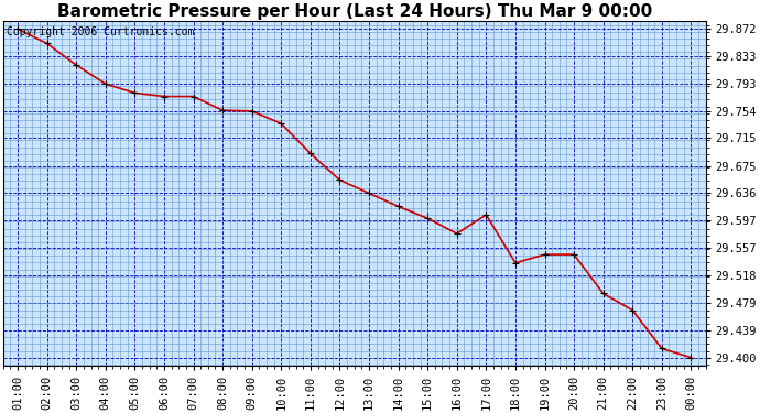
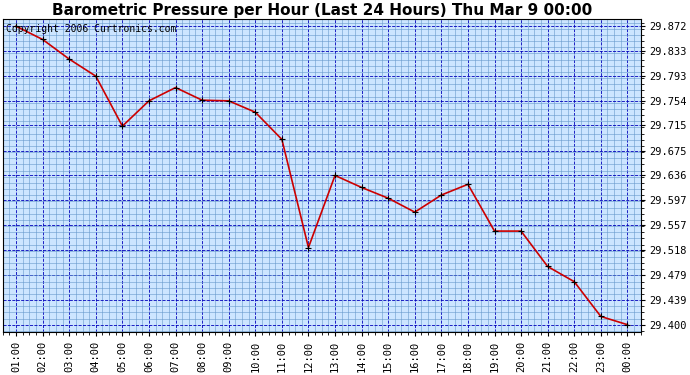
05:00: 29.780 -> 29.714
06:00: 29.775 -> 29.754
12:00: 29.655 -> 29.522
18:00: 29.536 -> 29.622
